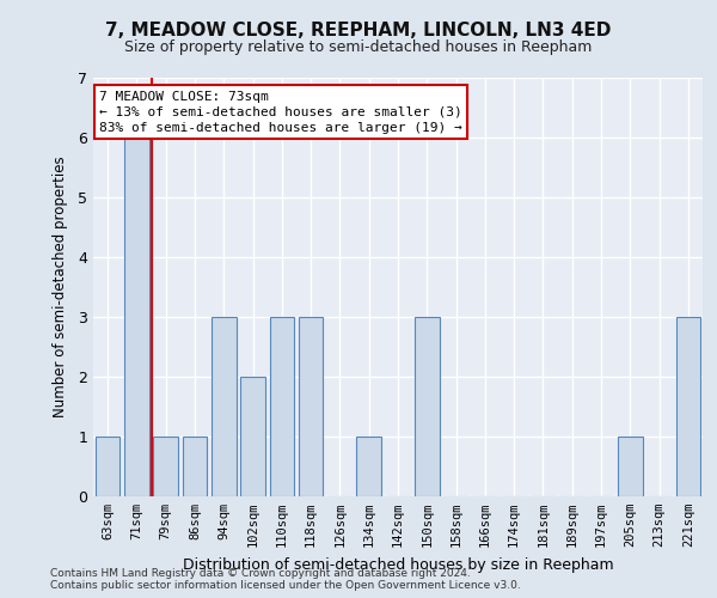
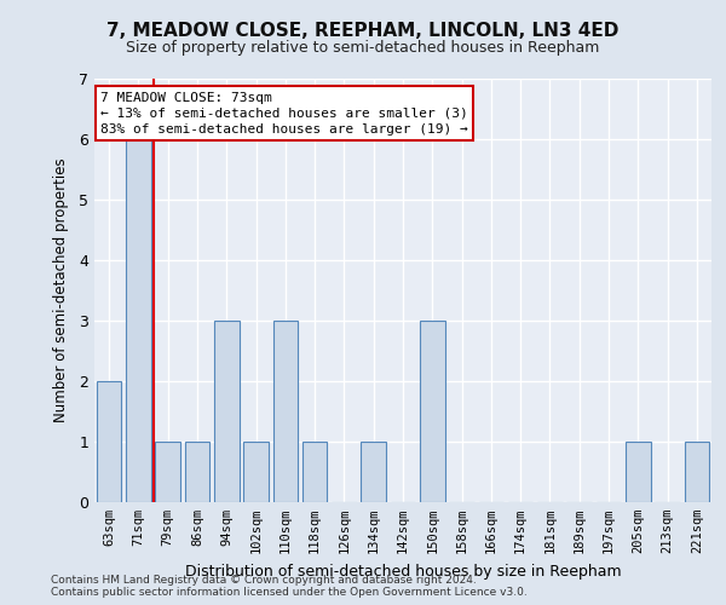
63sqm: 1 -> 2
102sqm: 2 -> 1
118sqm: 3 -> 1
221sqm: 3 -> 1
